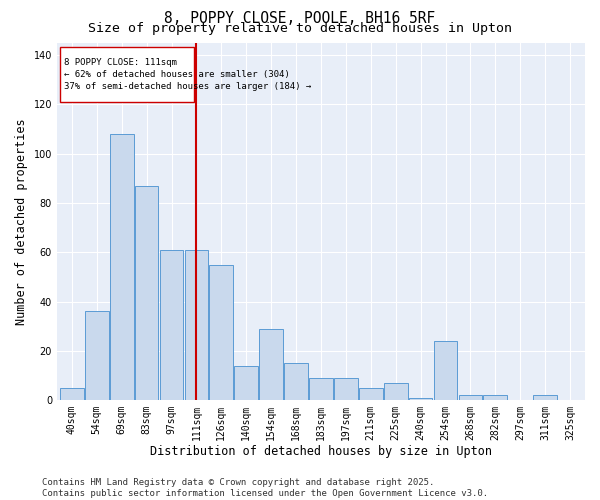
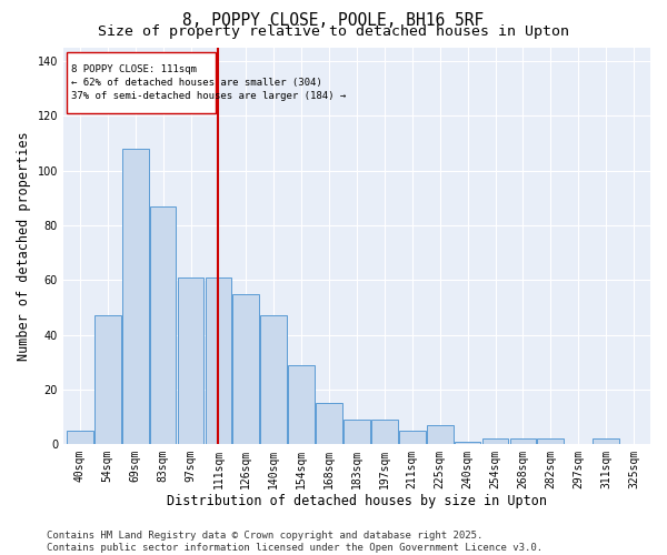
54sqm: 36 -> 47
140sqm: 14 -> 47
254sqm: 24 -> 2
